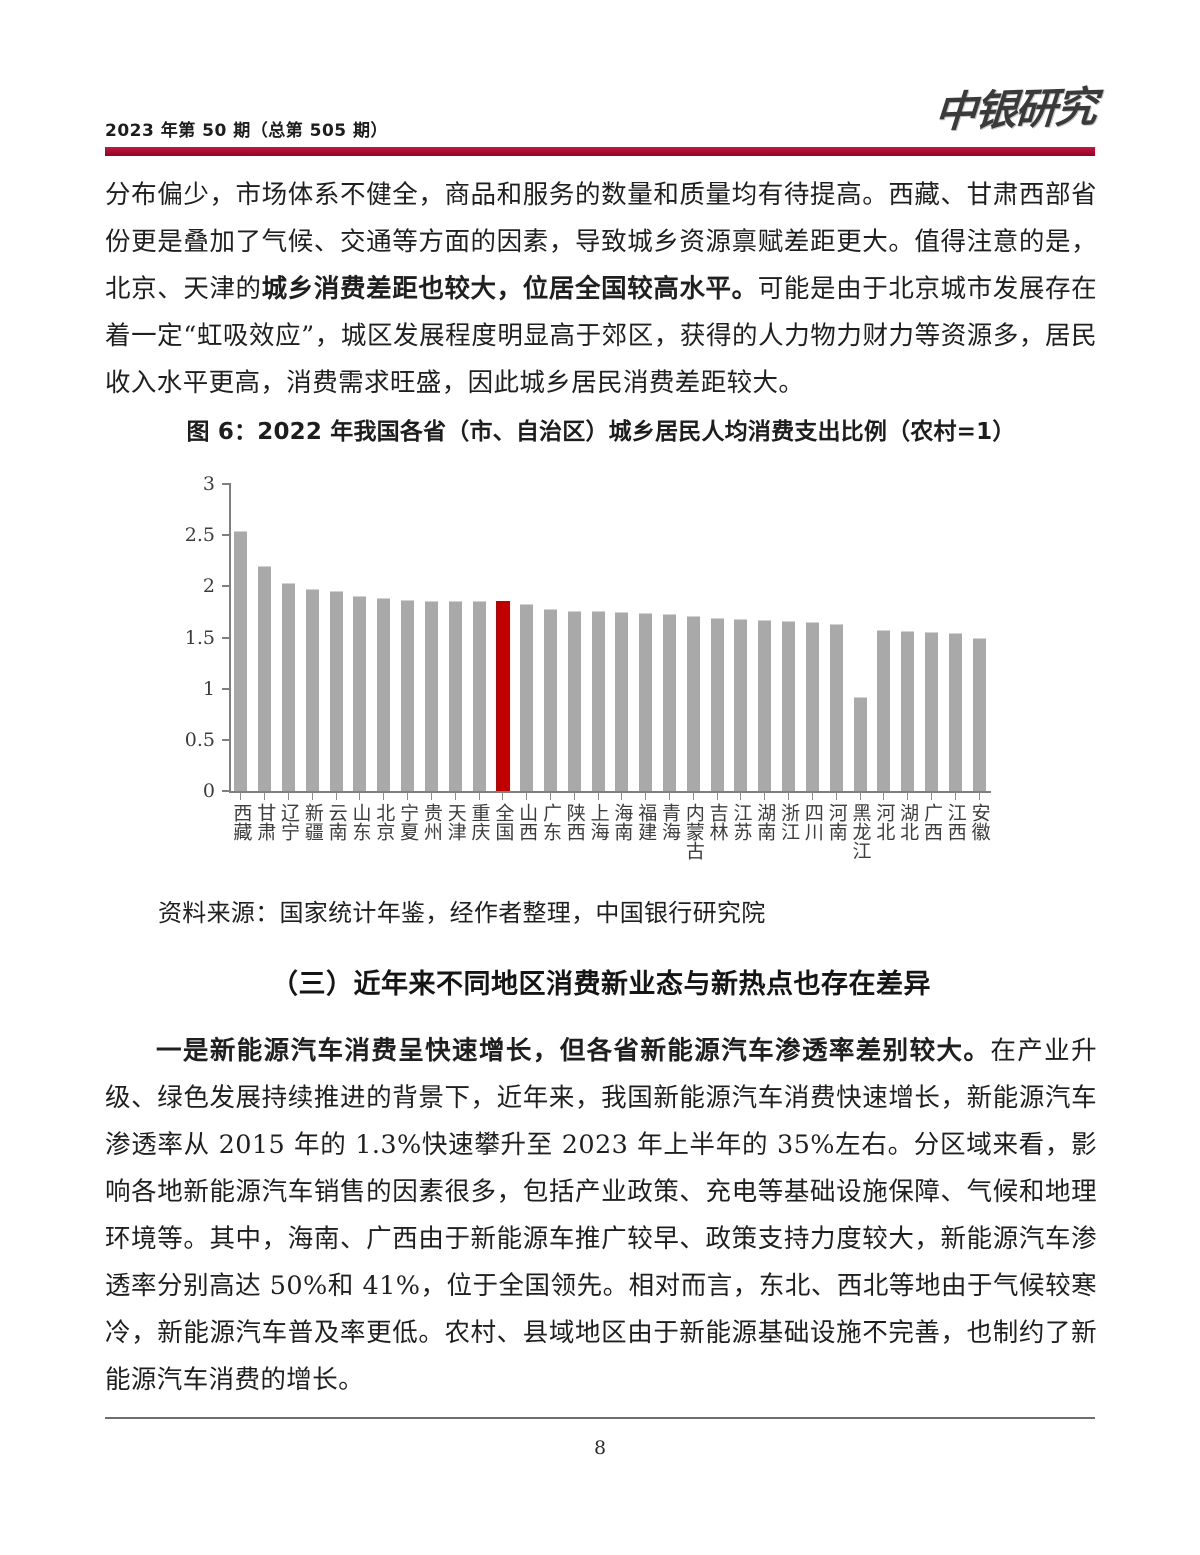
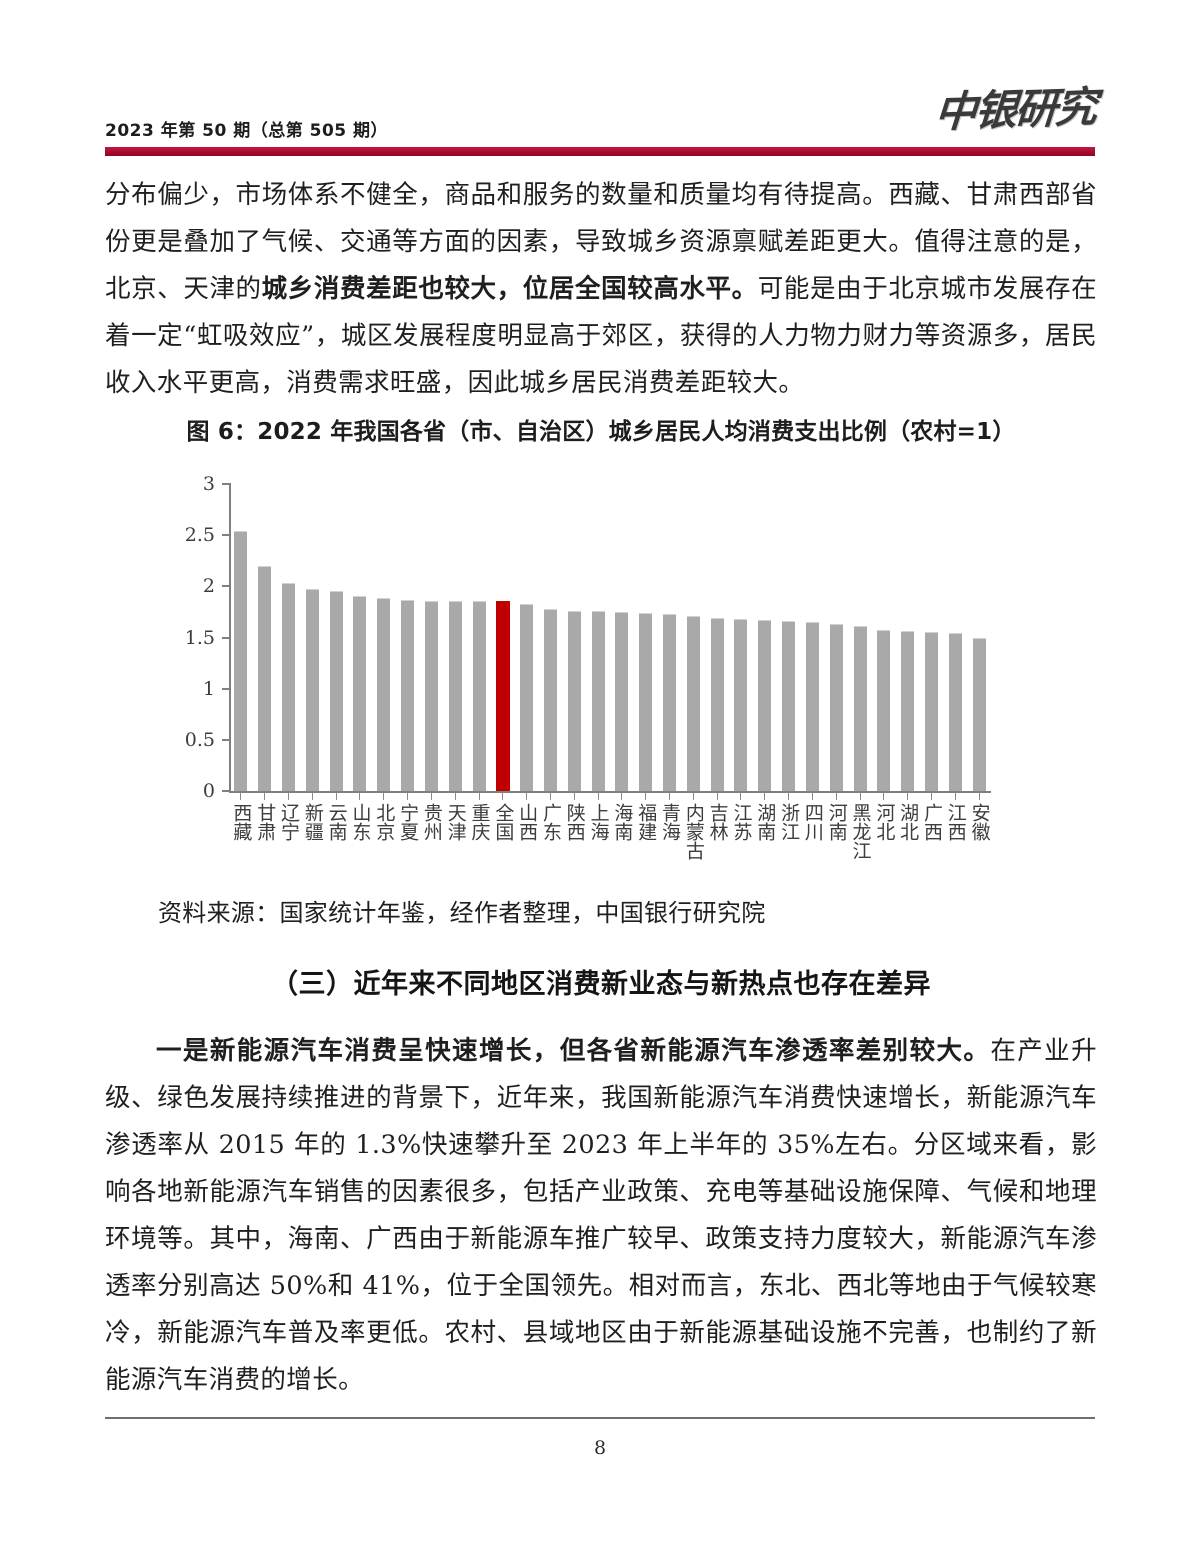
黑龙江: 0.91 -> 1.60
